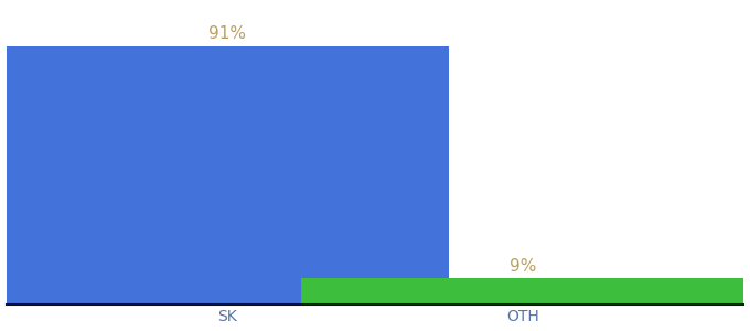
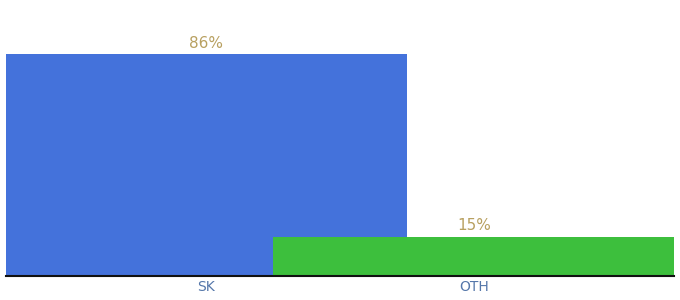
SK: 91% -> 86%
OTH: 9% -> 15%
